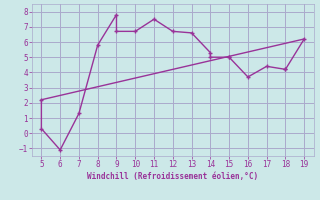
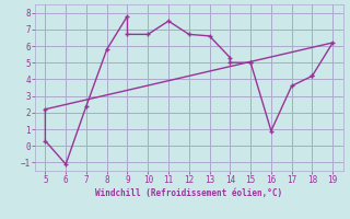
7: 1.3 -> 2.4
16: 3.7 -> 0.9
17: 4.4 -> 3.6
